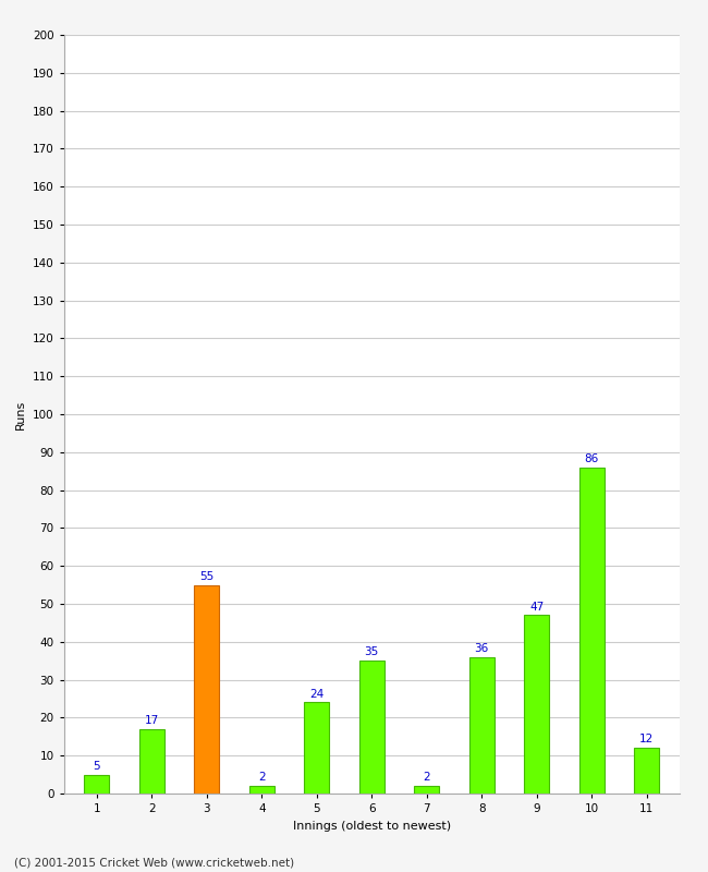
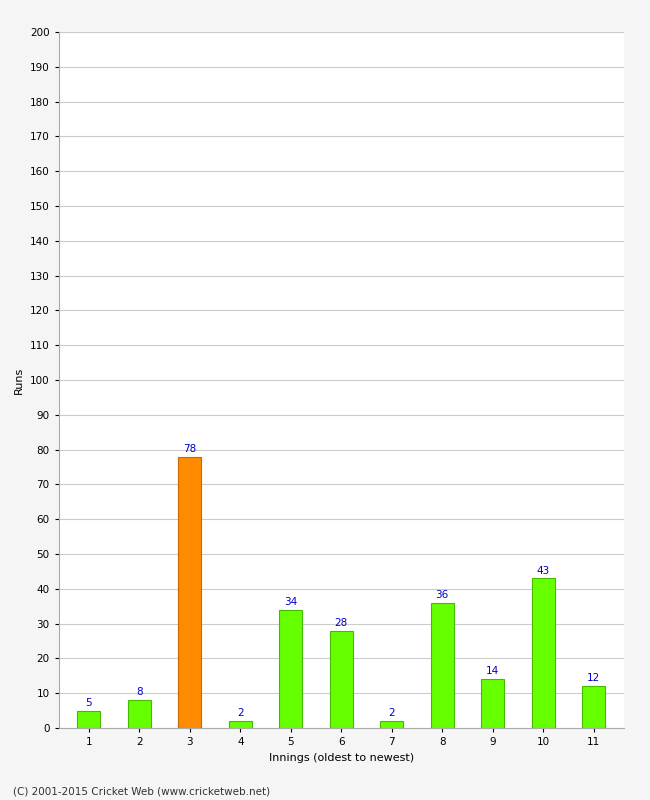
2: 17 -> 8
3: 55 -> 78
5: 24 -> 34
6: 35 -> 28
9: 47 -> 14
10: 86 -> 43
